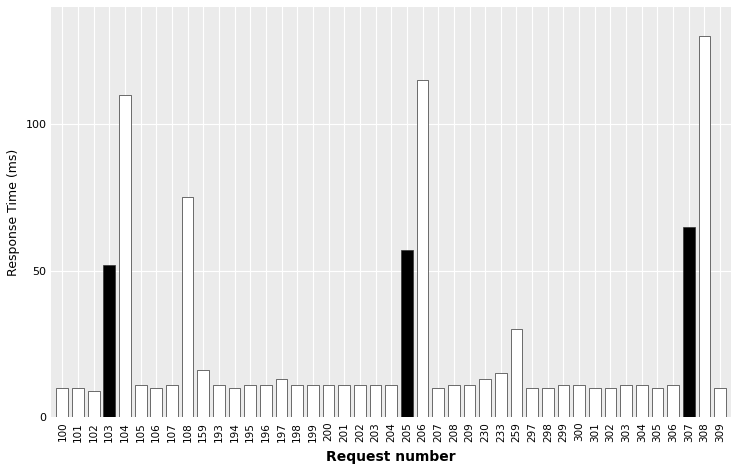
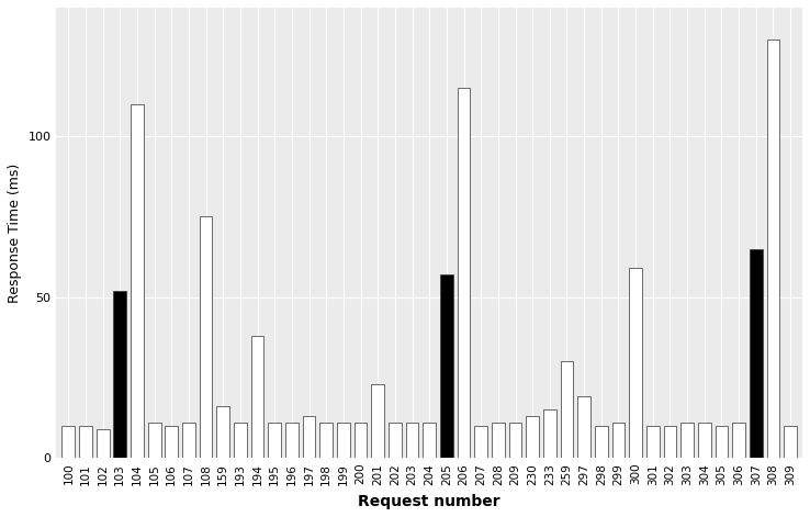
194: 10 -> 38
201: 11 -> 23
297: 10 -> 19
300: 11 -> 59
